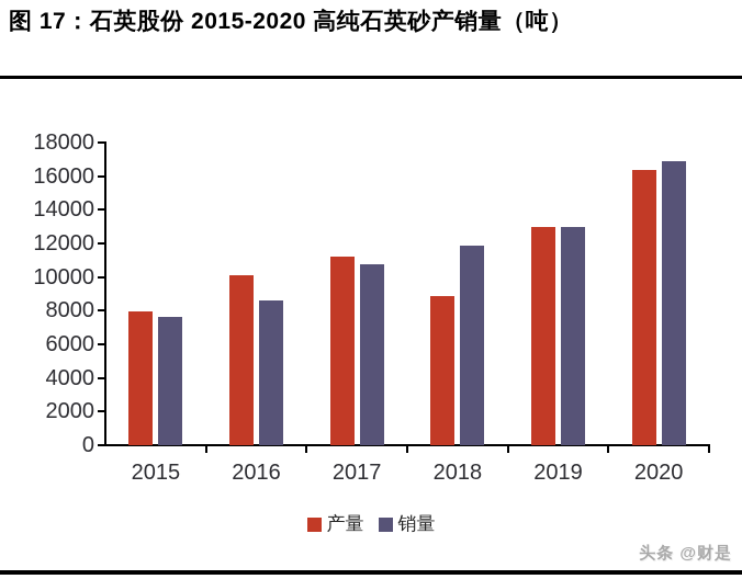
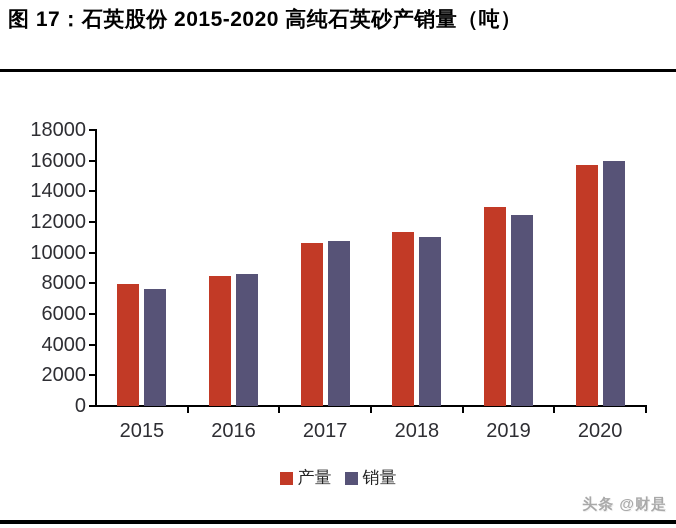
产量/2016: 10100 -> 8500
产量/2017: 11200 -> 10600
产量/2018: 8900 -> 11400
销量/2018: 11900 -> 11000
销量/2019: 13000 -> 12400
产量/2020: 16400 -> 15700
销量/2020: 16900 -> 16000
